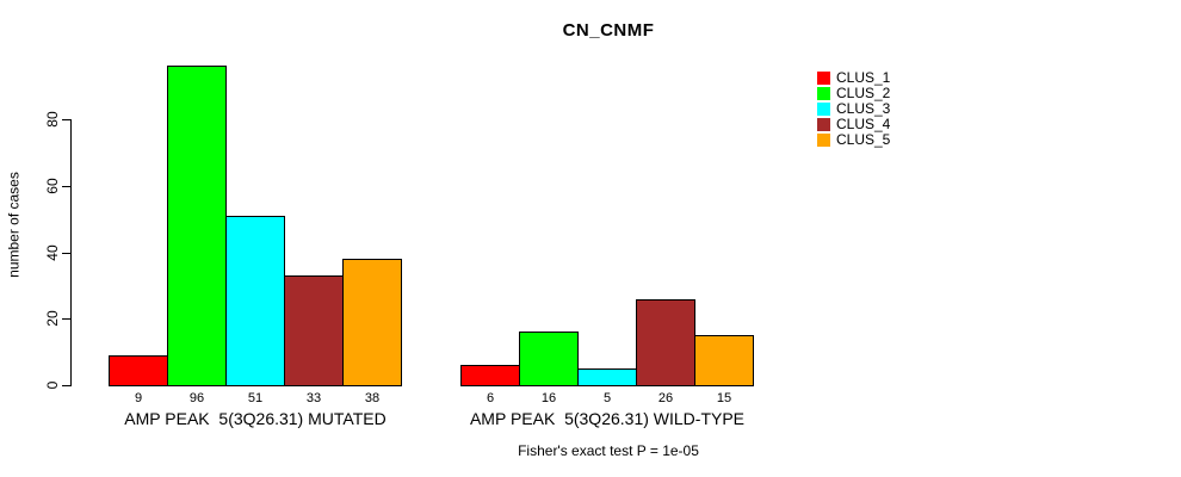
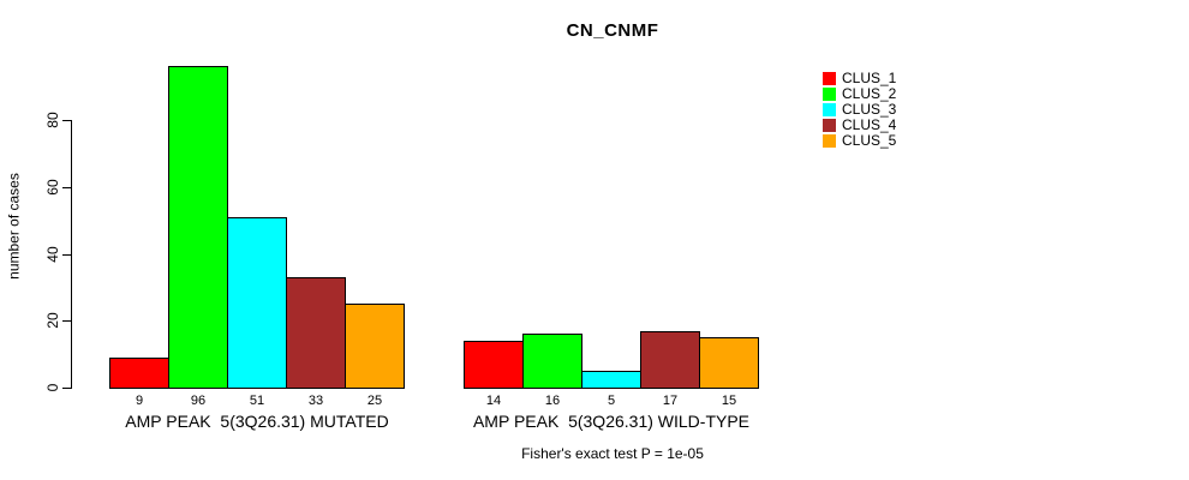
CLUS_5/AMP PEAK 5(3Q26.31) MUTATED: 38 -> 25
CLUS_1/AMP PEAK 5(3Q26.31) WILD-TYPE: 6 -> 14
CLUS_4/AMP PEAK 5(3Q26.31) WILD-TYPE: 26 -> 17
